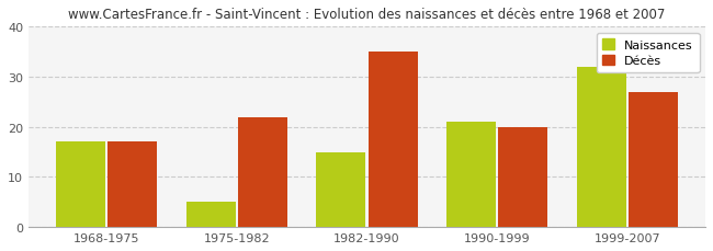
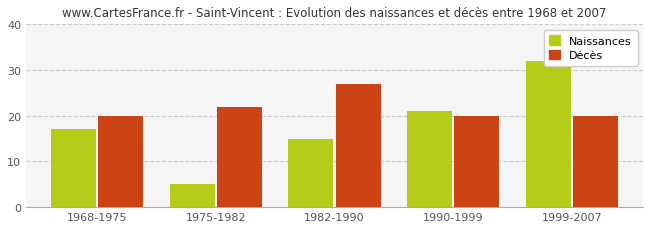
Décès/1968-1975: 17 -> 20
Décès/1982-1990: 35 -> 27
Décès/1999-2007: 27 -> 20
